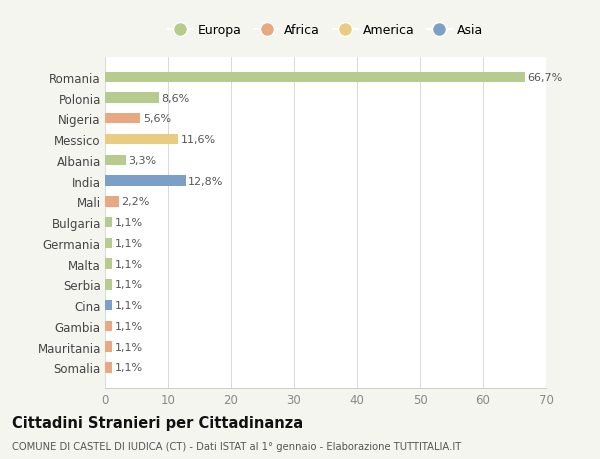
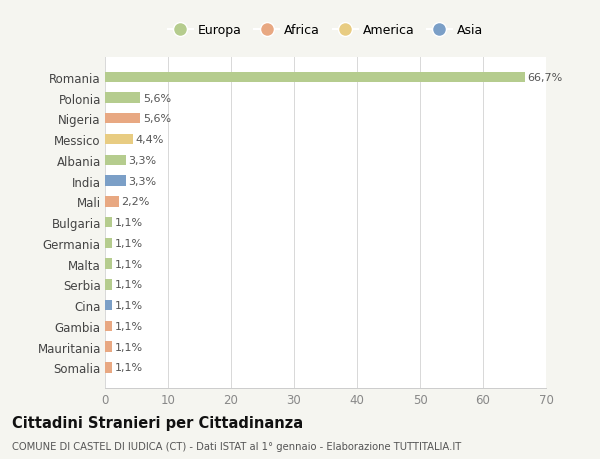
Polonia: 8,6% -> 5,6%
Messico: 11,6% -> 4,4%
India: 12,8% -> 3,3%
